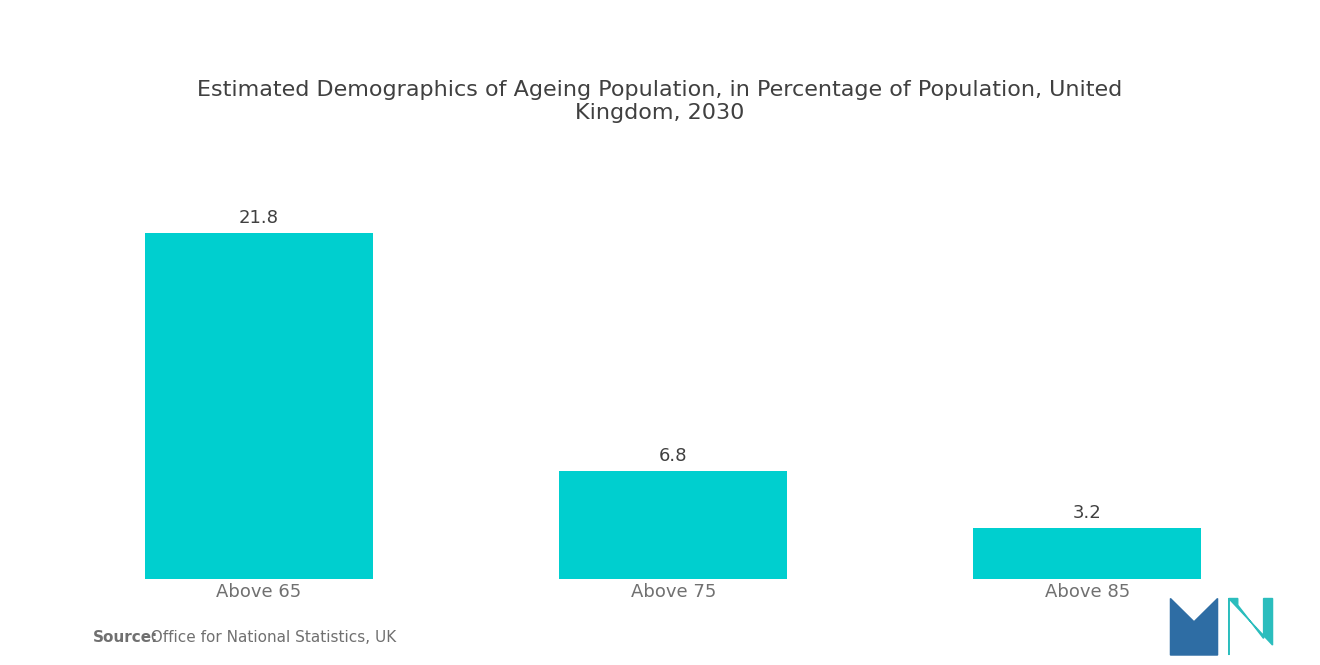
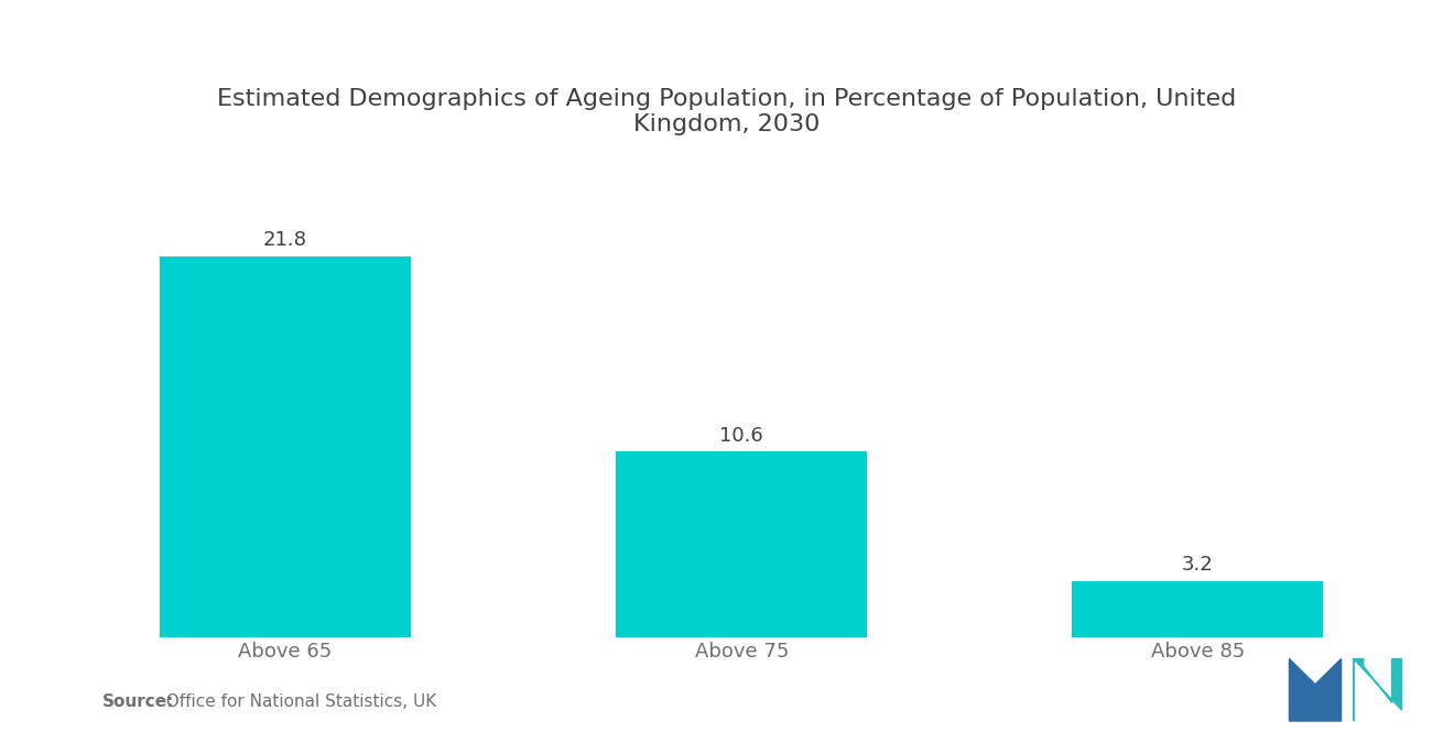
Above 75: 6.8 -> 10.6
